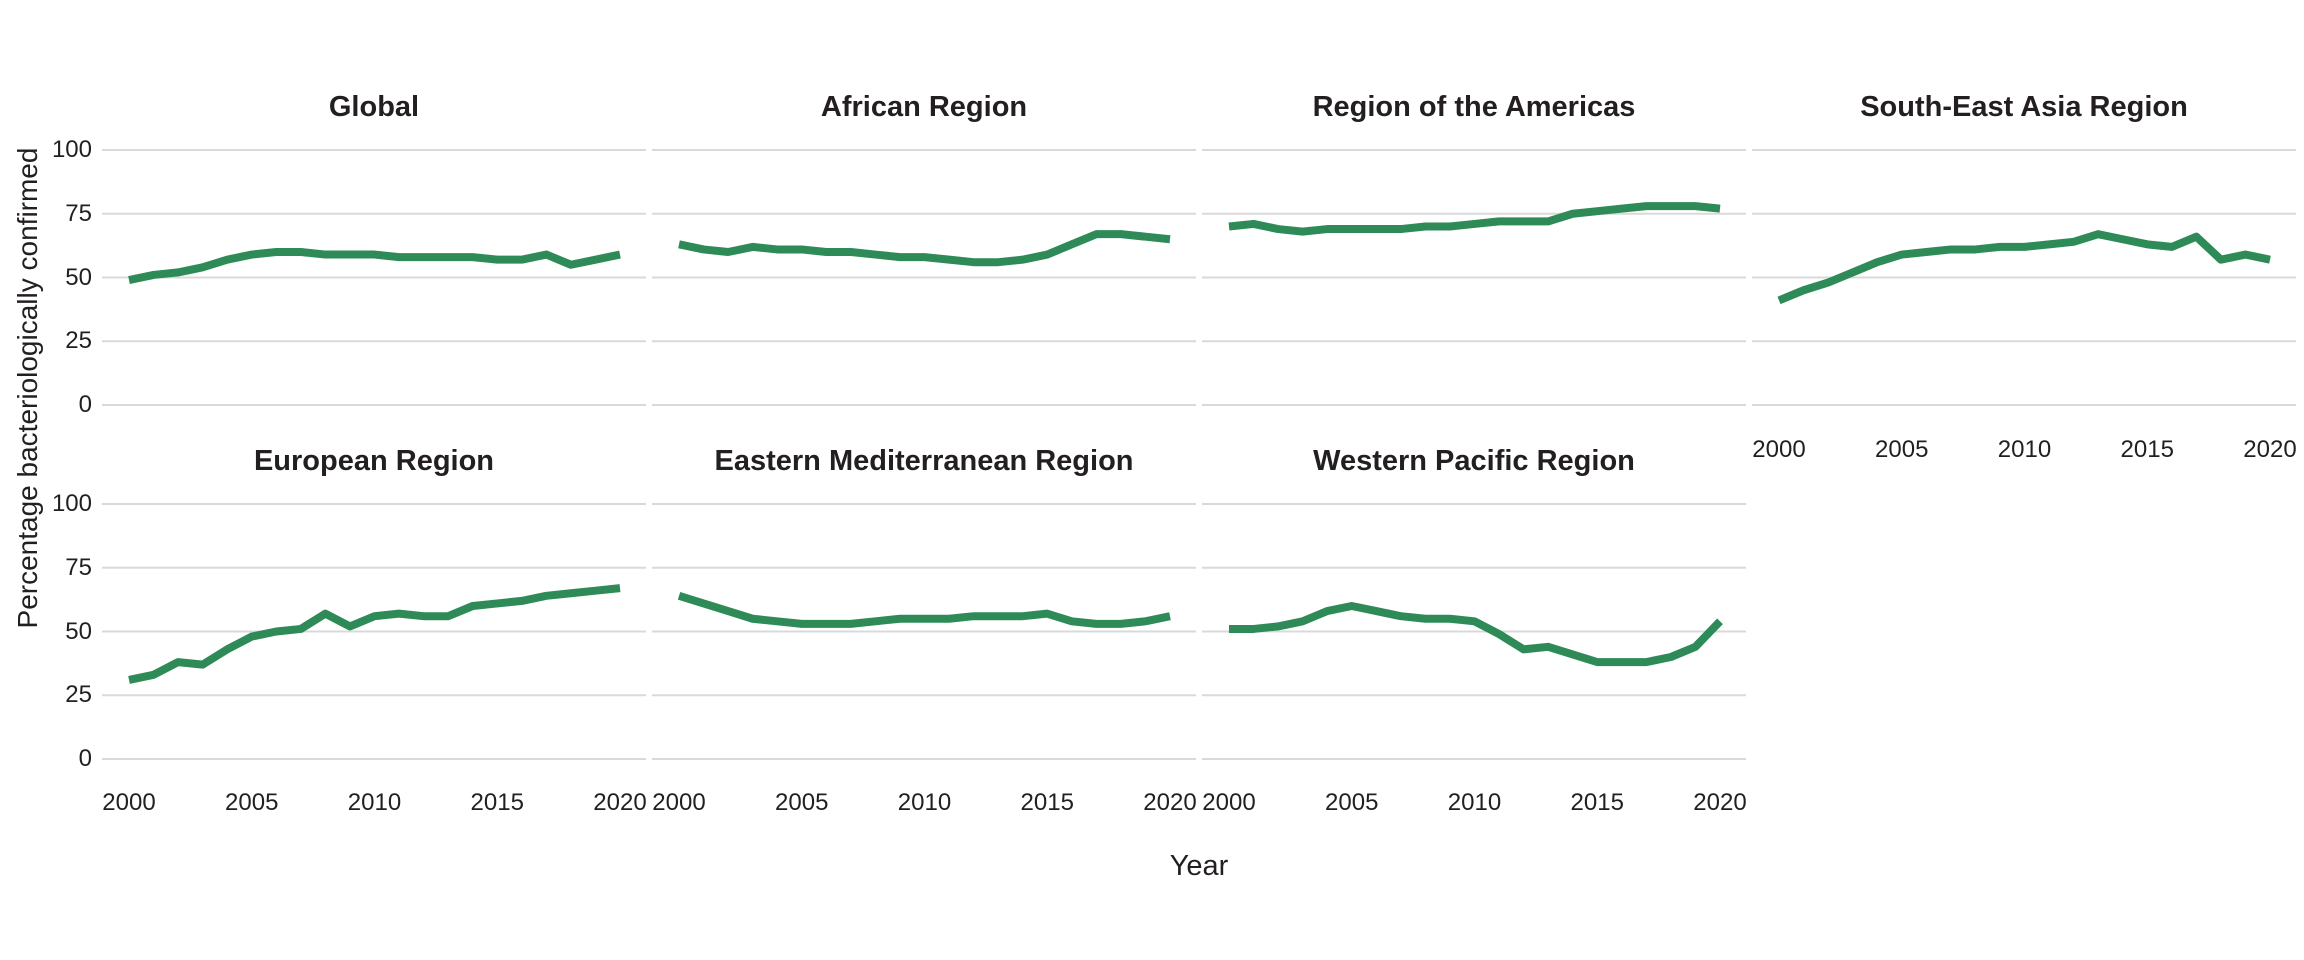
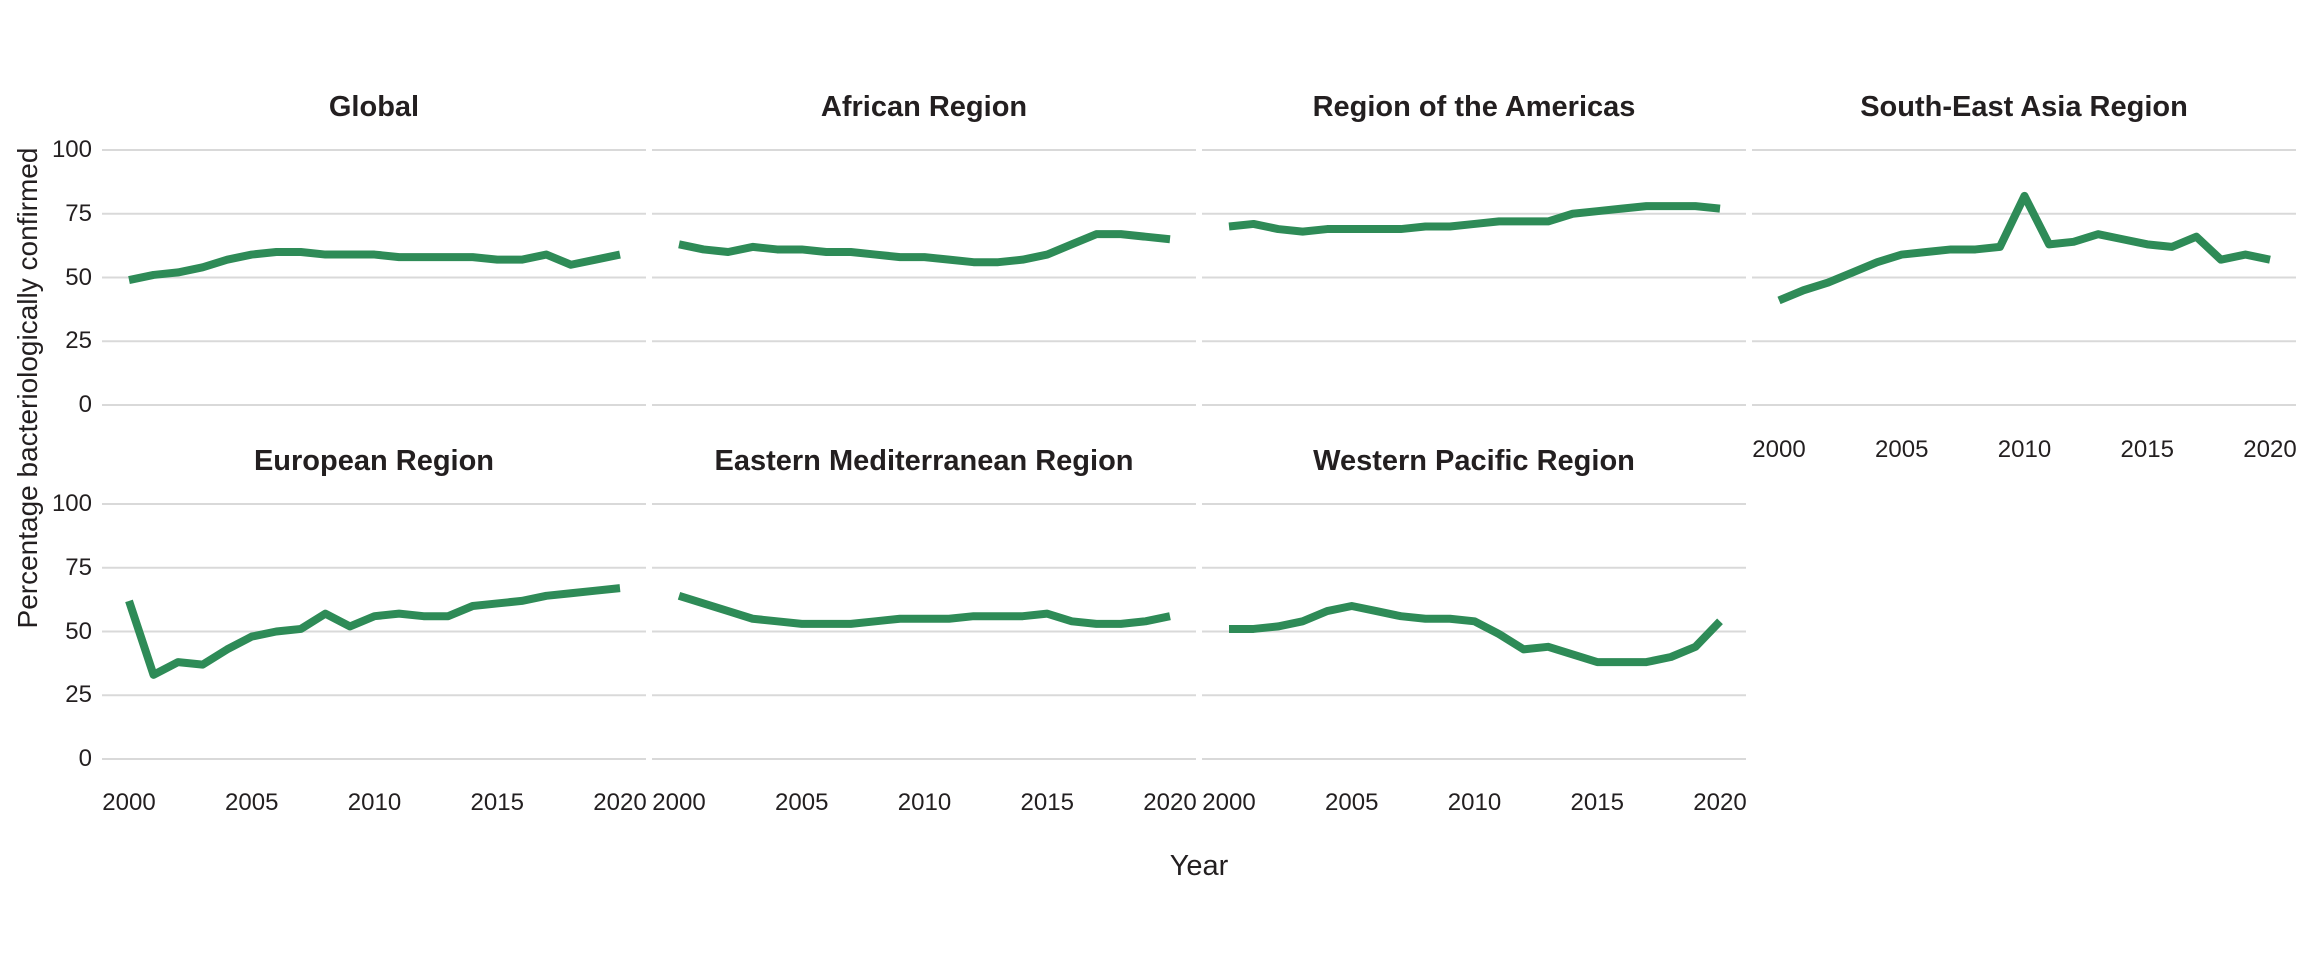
European Region/2000: 31 -> 62
South-East Asia Region/2010: 62 -> 82
